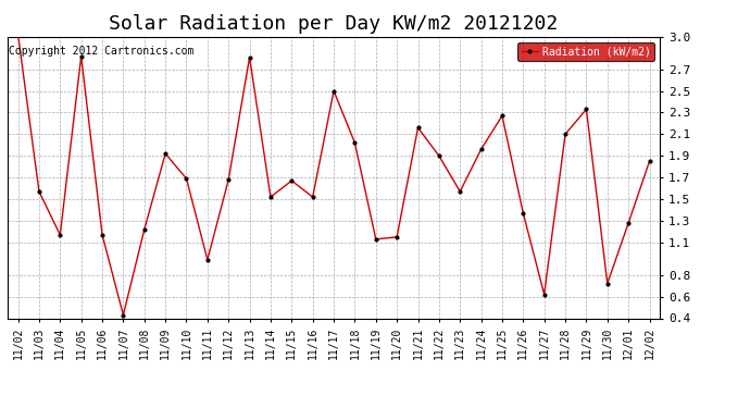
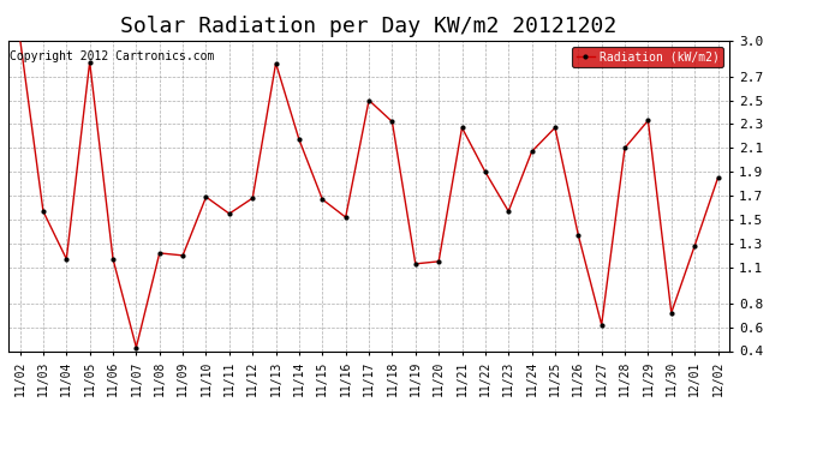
11/09: 1.92 -> 1.20
11/11: 0.94 -> 1.55
11/14: 1.52 -> 2.17
11/18: 2.02 -> 2.32
11/21: 2.16 -> 2.27
11/24: 1.96 -> 2.07
